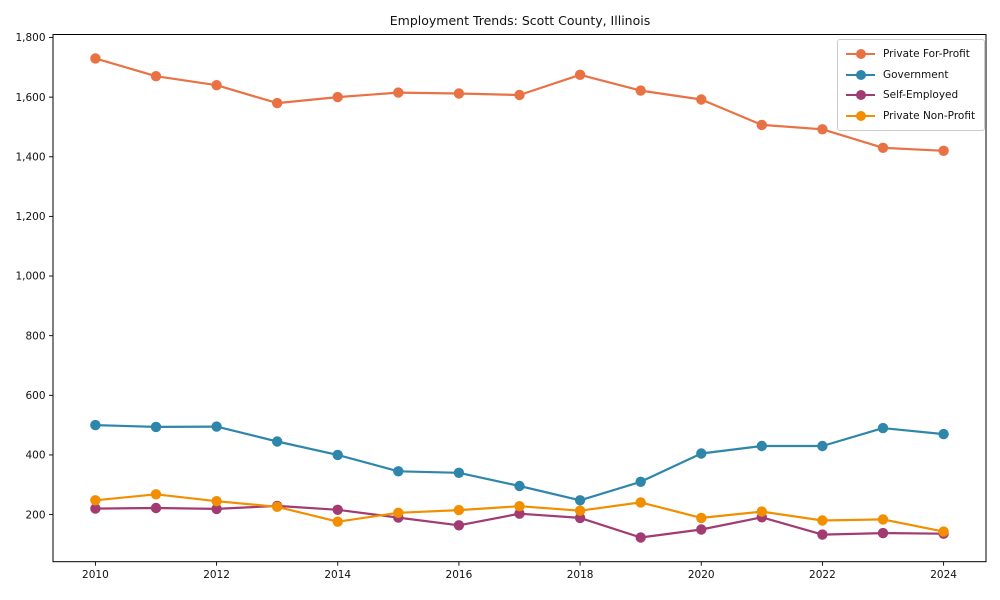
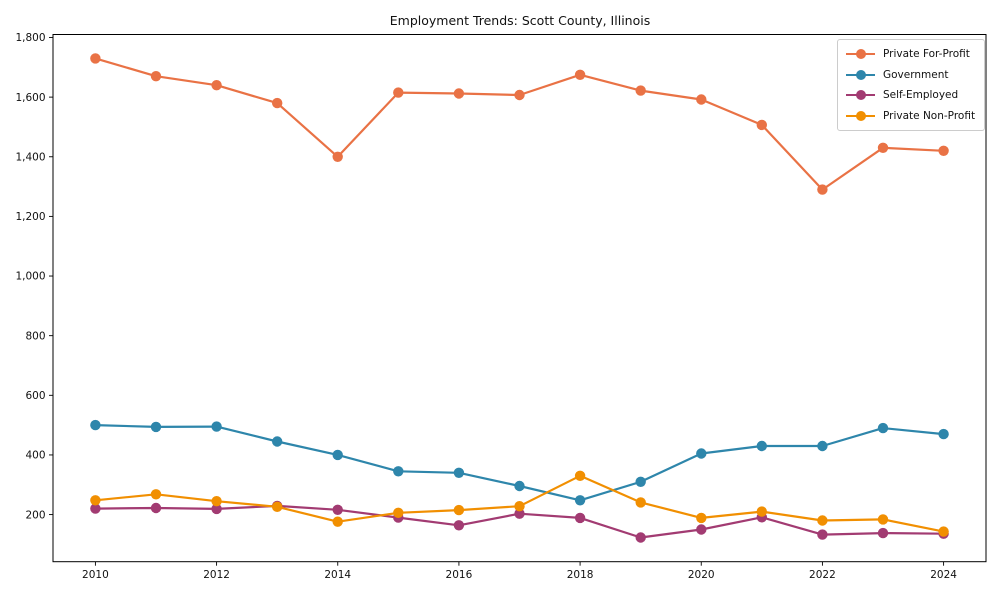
Private For-Profit/2014: 1600 -> 1400
Private Non-Profit/2018: 210 -> 330
Private For-Profit/2022: 1490 -> 1290
